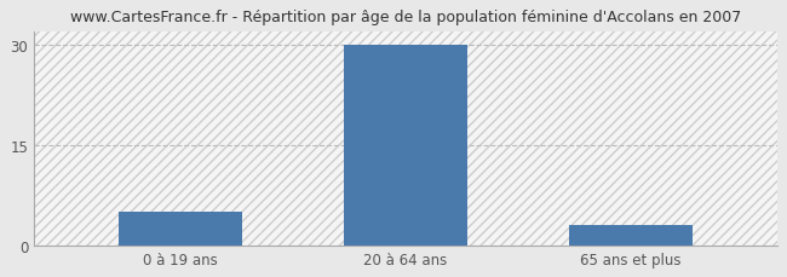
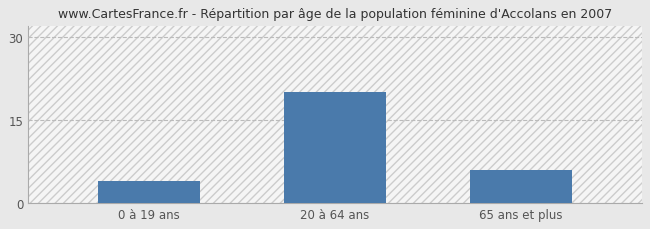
0 à 19 ans: 5 -> 4
20 à 64 ans: 30 -> 20
65 ans et plus: 3 -> 6
